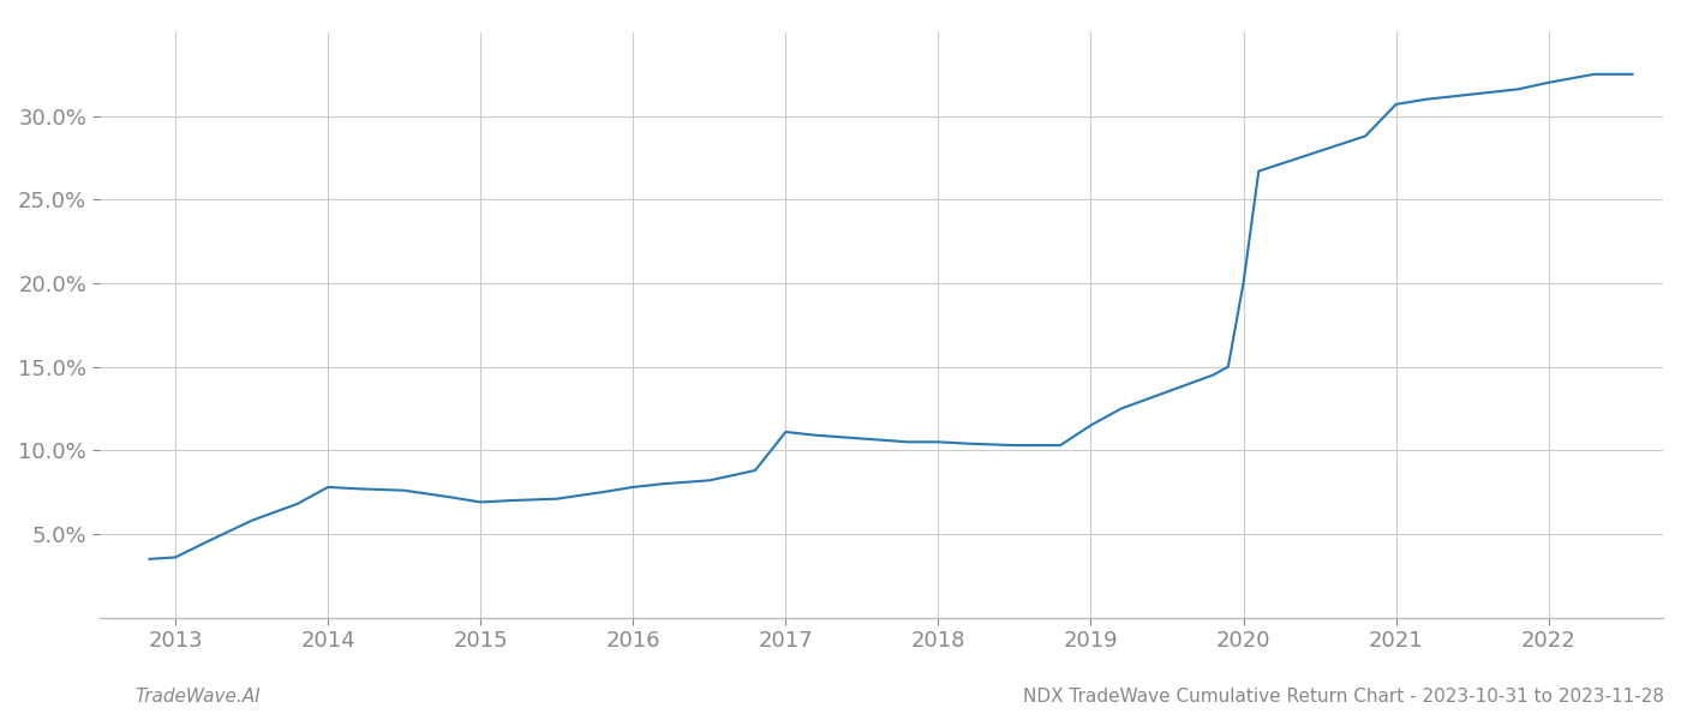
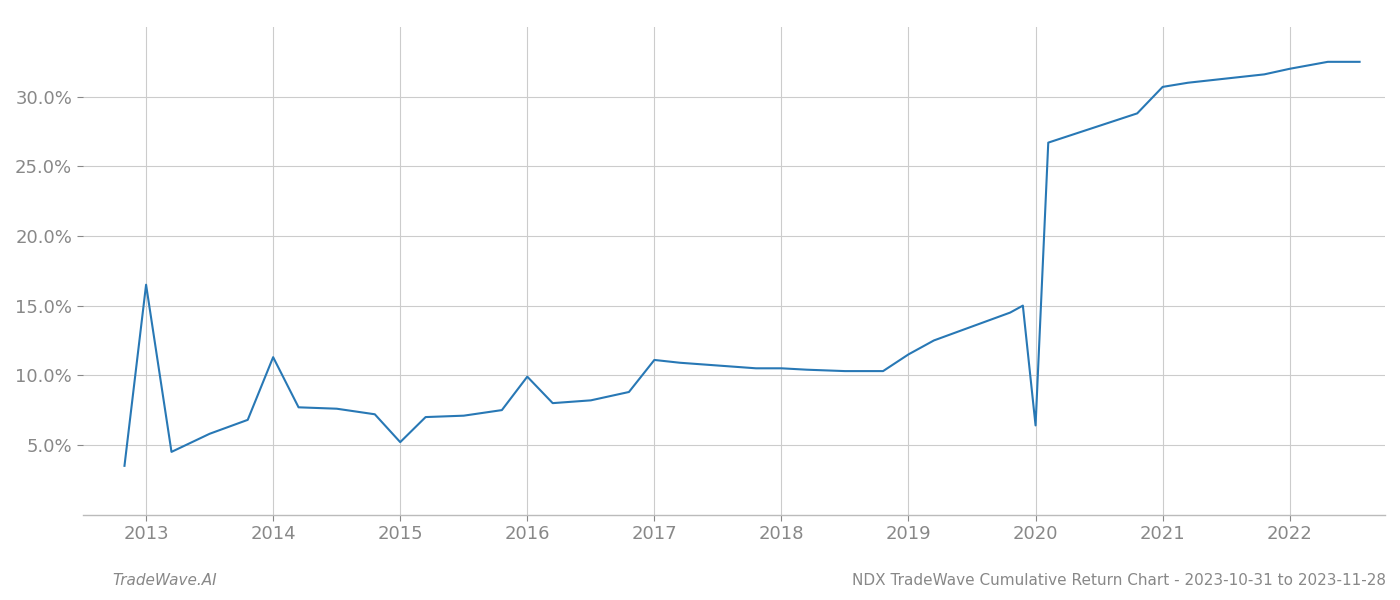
2013: 3.6% -> 16.5%
2014: 7.8% -> 11.3%
2015: 6.9% -> 5.2%
2016: 7.8% -> 9.9%
2020: 20.0% -> 6.4%
